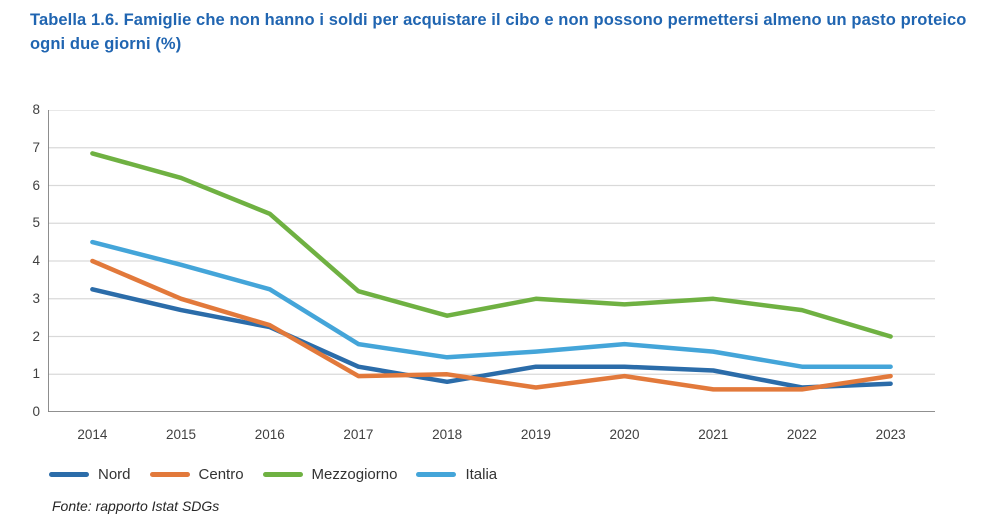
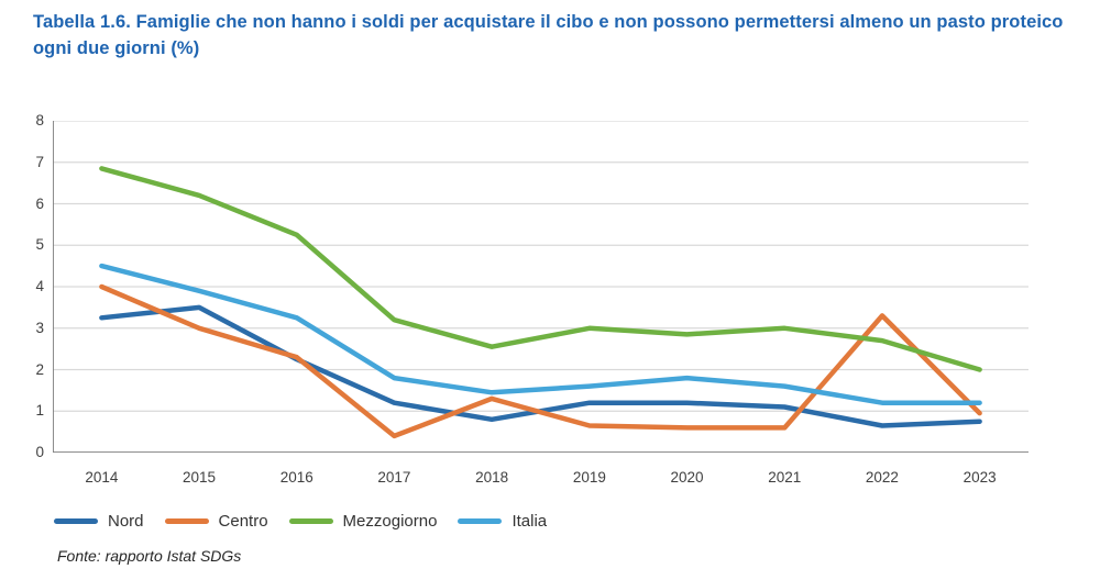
Nord/2015: 2.7 -> 3.5
Centro/2017: 0.9 -> 0.4
Centro/2018: 1.0 -> 1.3
Centro/2020: 0.9 -> 0.6
Centro/2022: 0.6 -> 3.3
